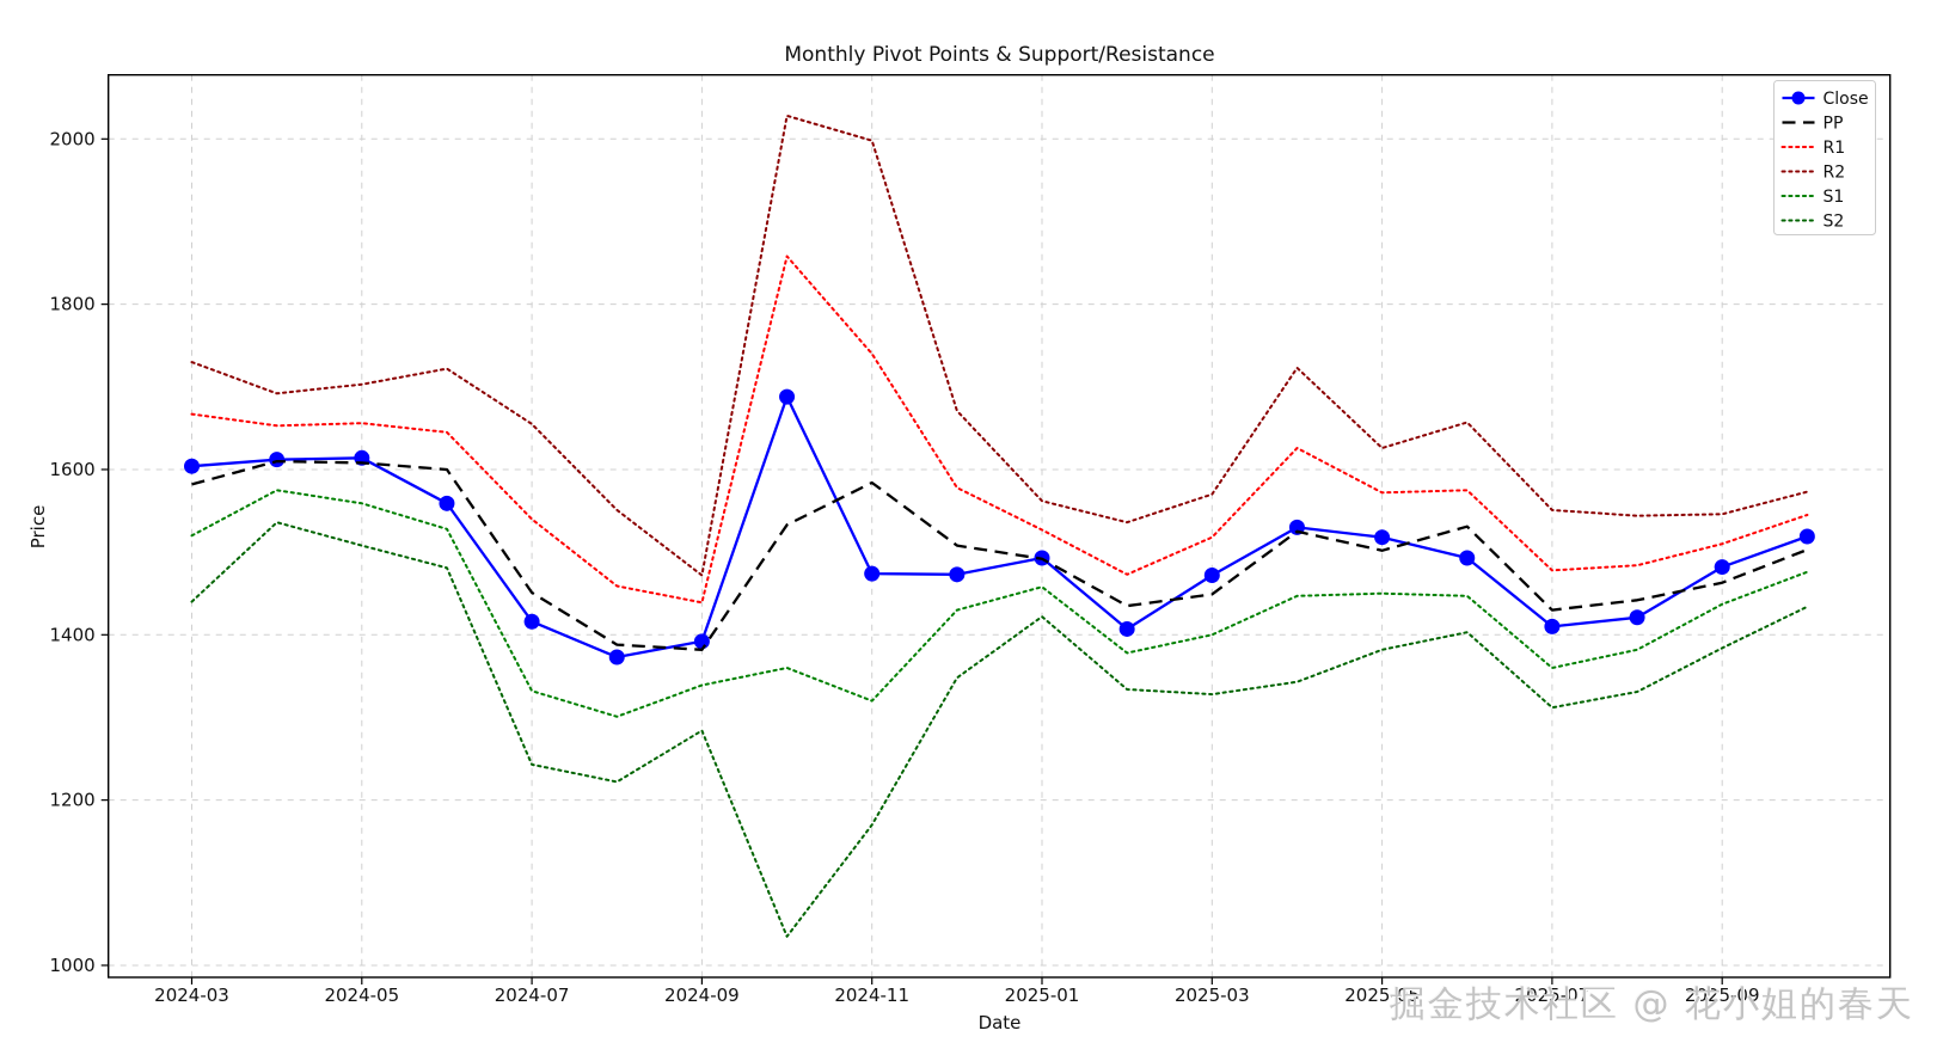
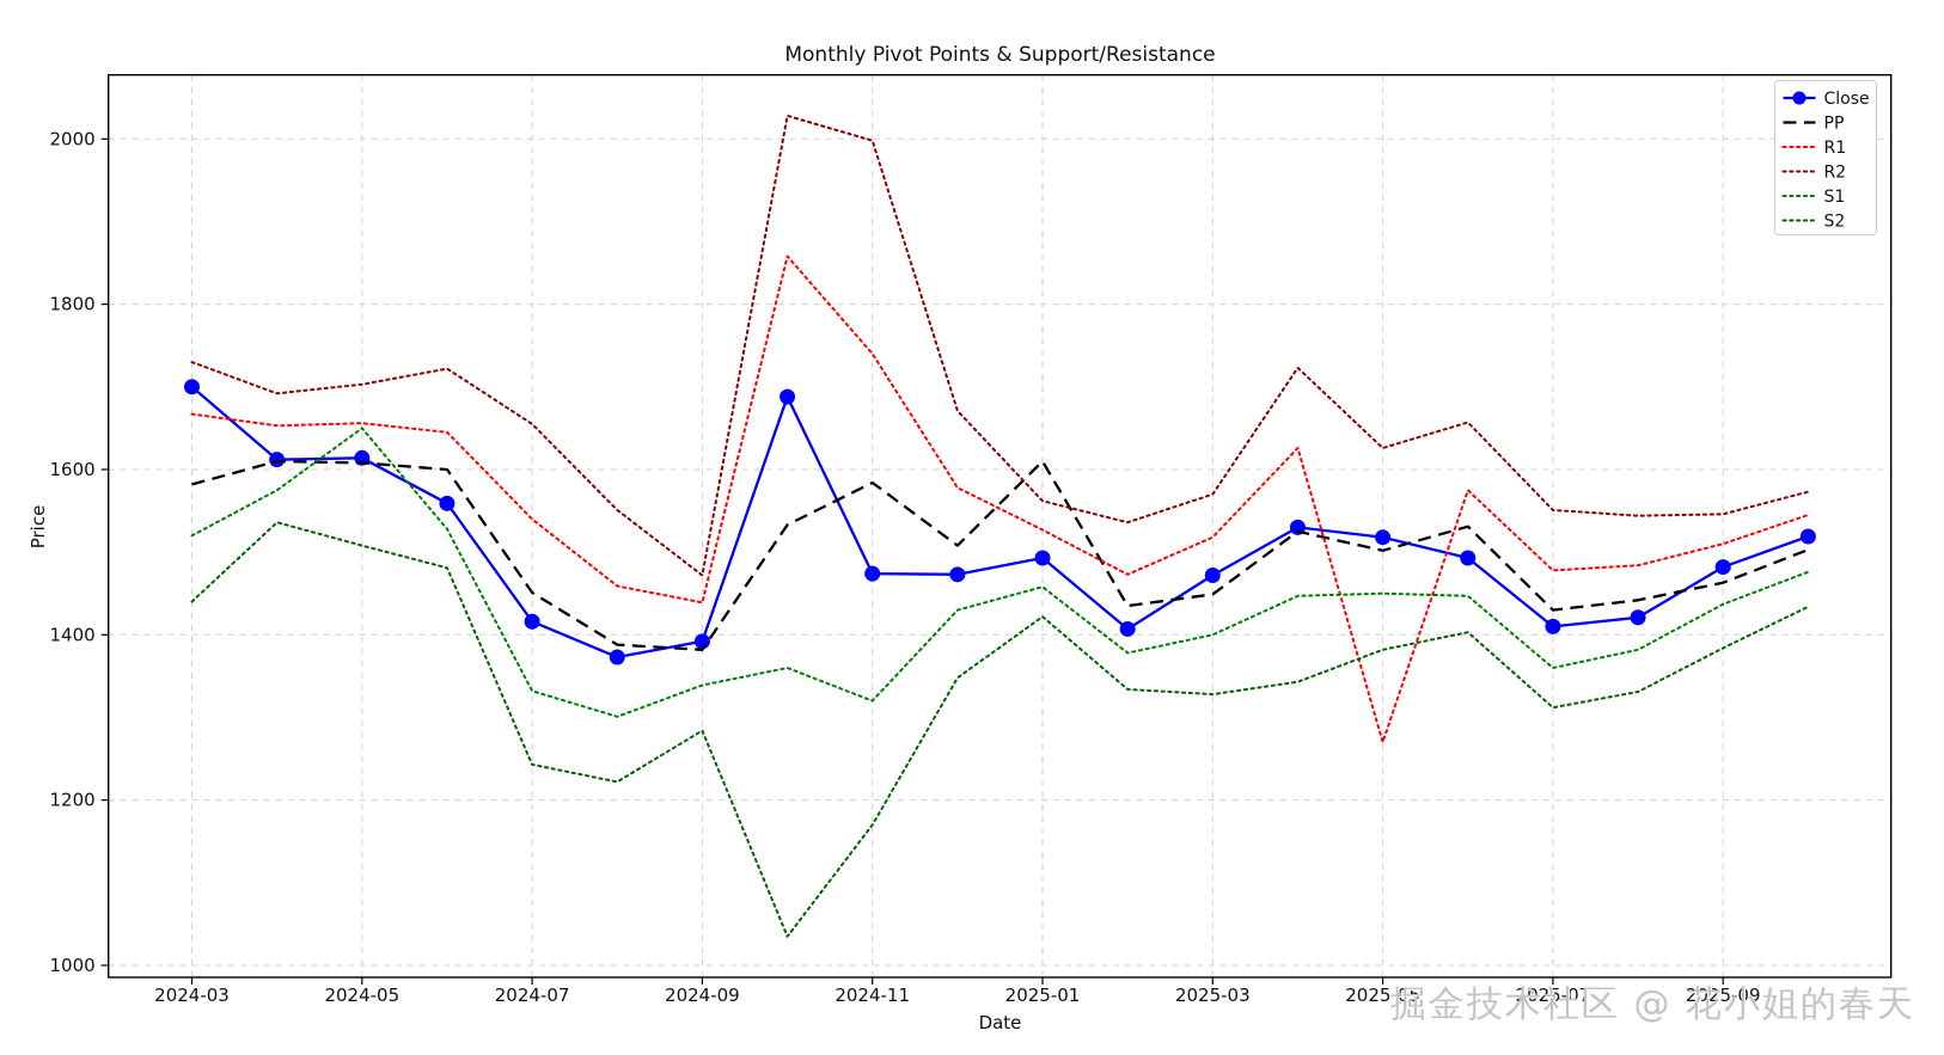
Close/2024-03: 1600 -> 1700
S1/2024-05: 1560 -> 1650
PP/2025-01: 1490 -> 1610
R1/2025-05: 1570 -> 1270
